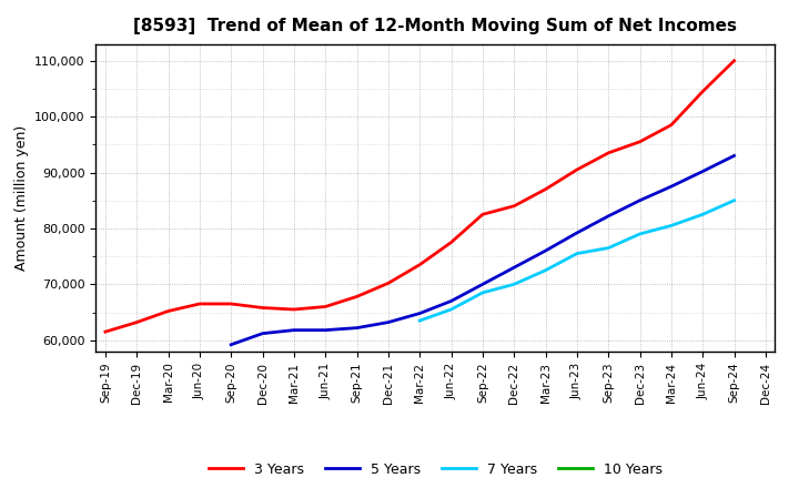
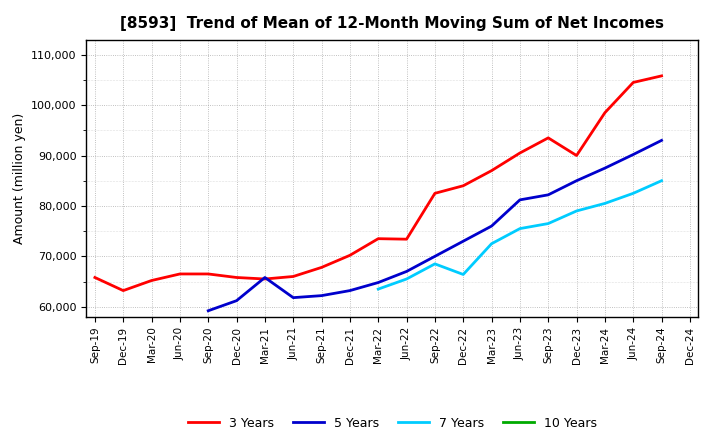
3 Years/Sep-19: 61,500 -> 65,800
5 Years/Mar-21: 61,800 -> 65,800
3 Years/Jun-22: 77,500 -> 73,400
7 Years/Dec-22: 70,000 -> 66,400
5 Years/Jun-23: 79,200 -> 81,200
3 Years/Dec-23: 95,500 -> 90,000
3 Years/Sep-24: 110,000 -> 105,800
